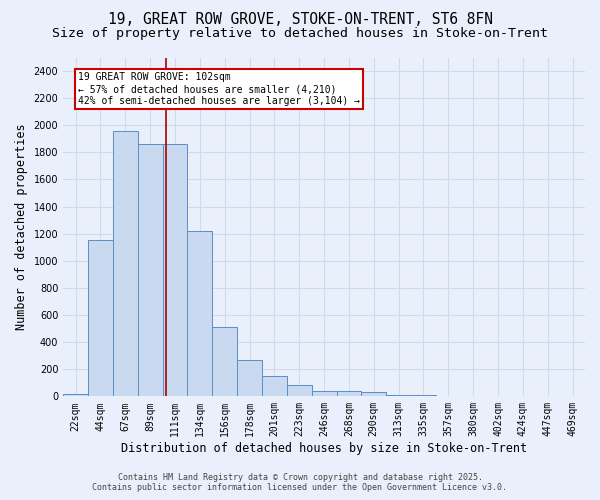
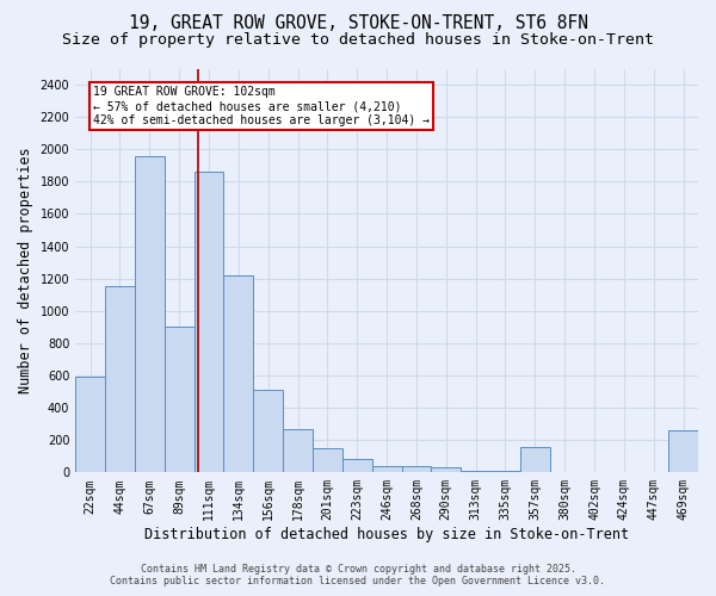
22sqm: 20 -> 590
89sqm: 1860 -> 900
357sqm: 0 -> 160
469sqm: 0 -> 260
